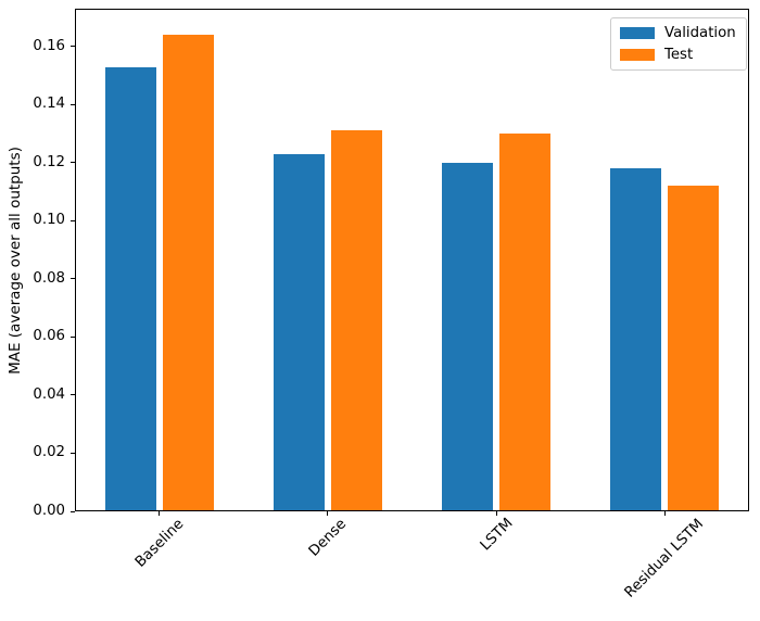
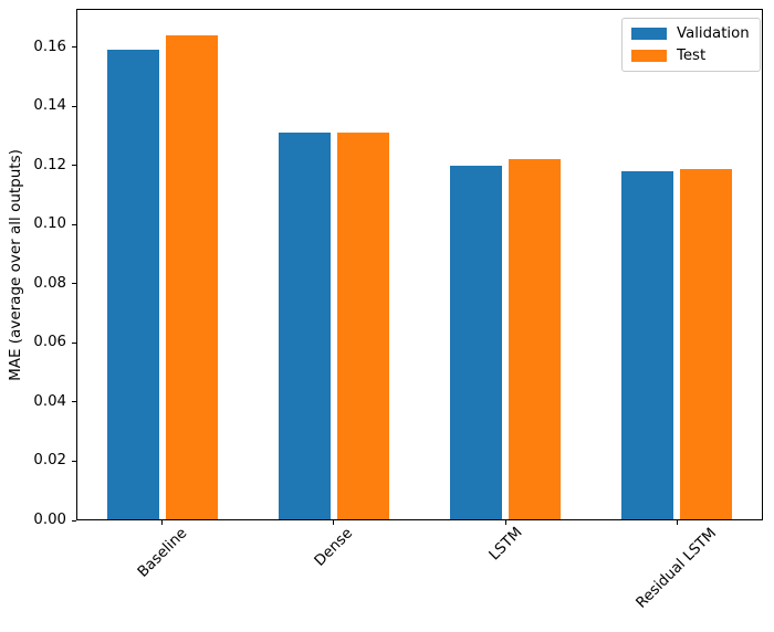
Validation/Baseline: 0.153 -> 0.159
Validation/Dense: 0.123 -> 0.131
Test/LSTM: 0.130 -> 0.122
Test/Residual LSTM: 0.112 -> 0.119
